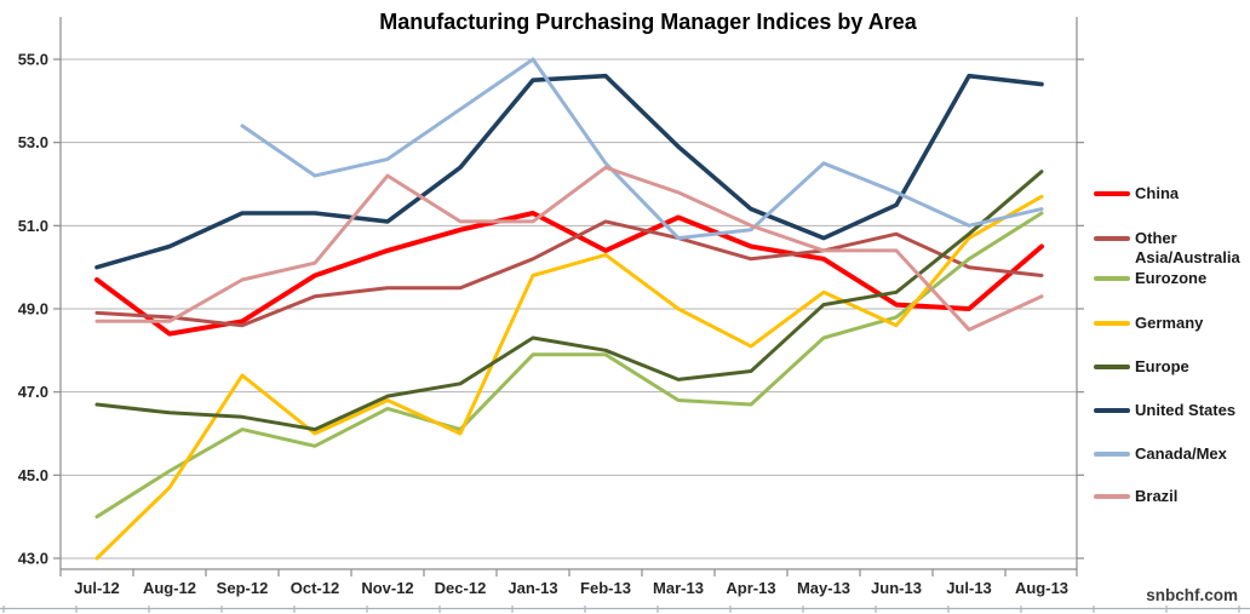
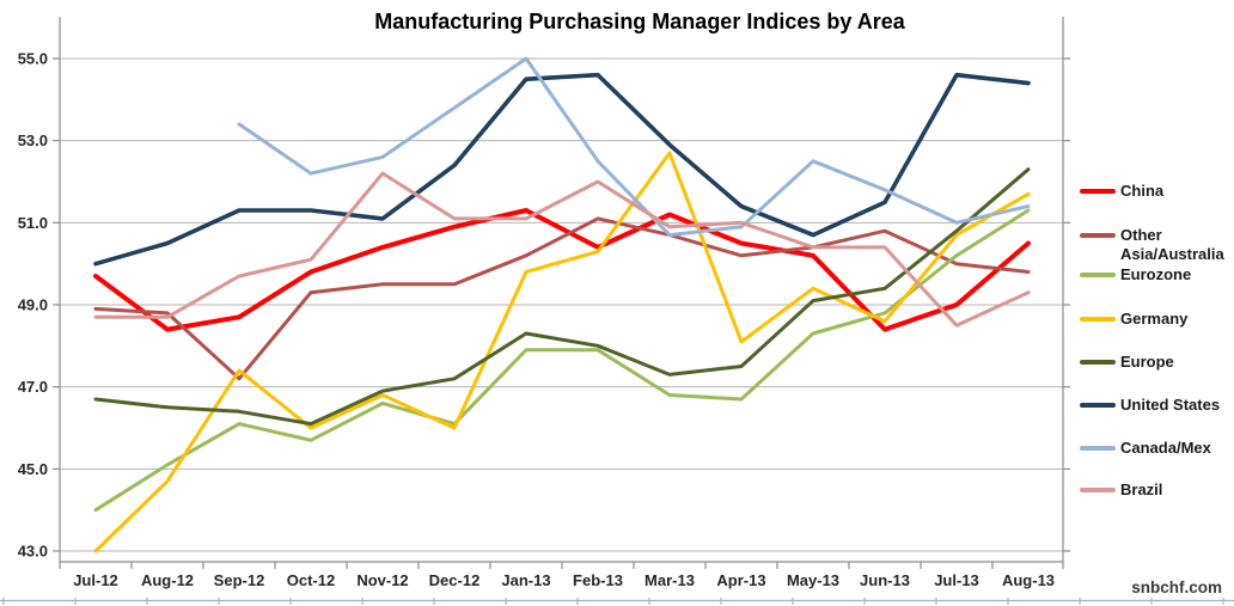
Other Asia/Australia/Sep-12: 48.6 -> 47.2
Brazil/Feb-13: 52.4 -> 52.0
Germany/Mar-13: 49.0 -> 52.7
Brazil/Mar-13: 51.8 -> 50.9
China/Jun-13: 49.1 -> 48.4
